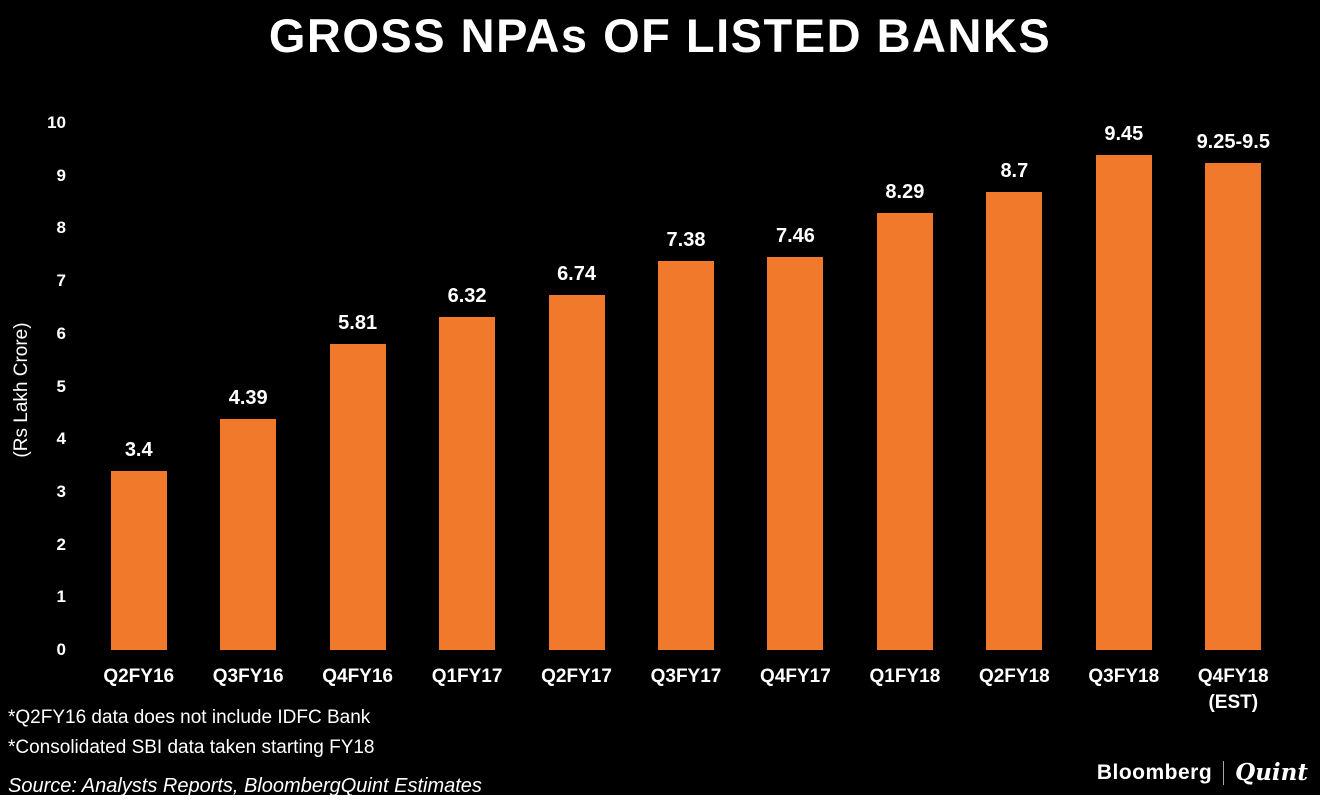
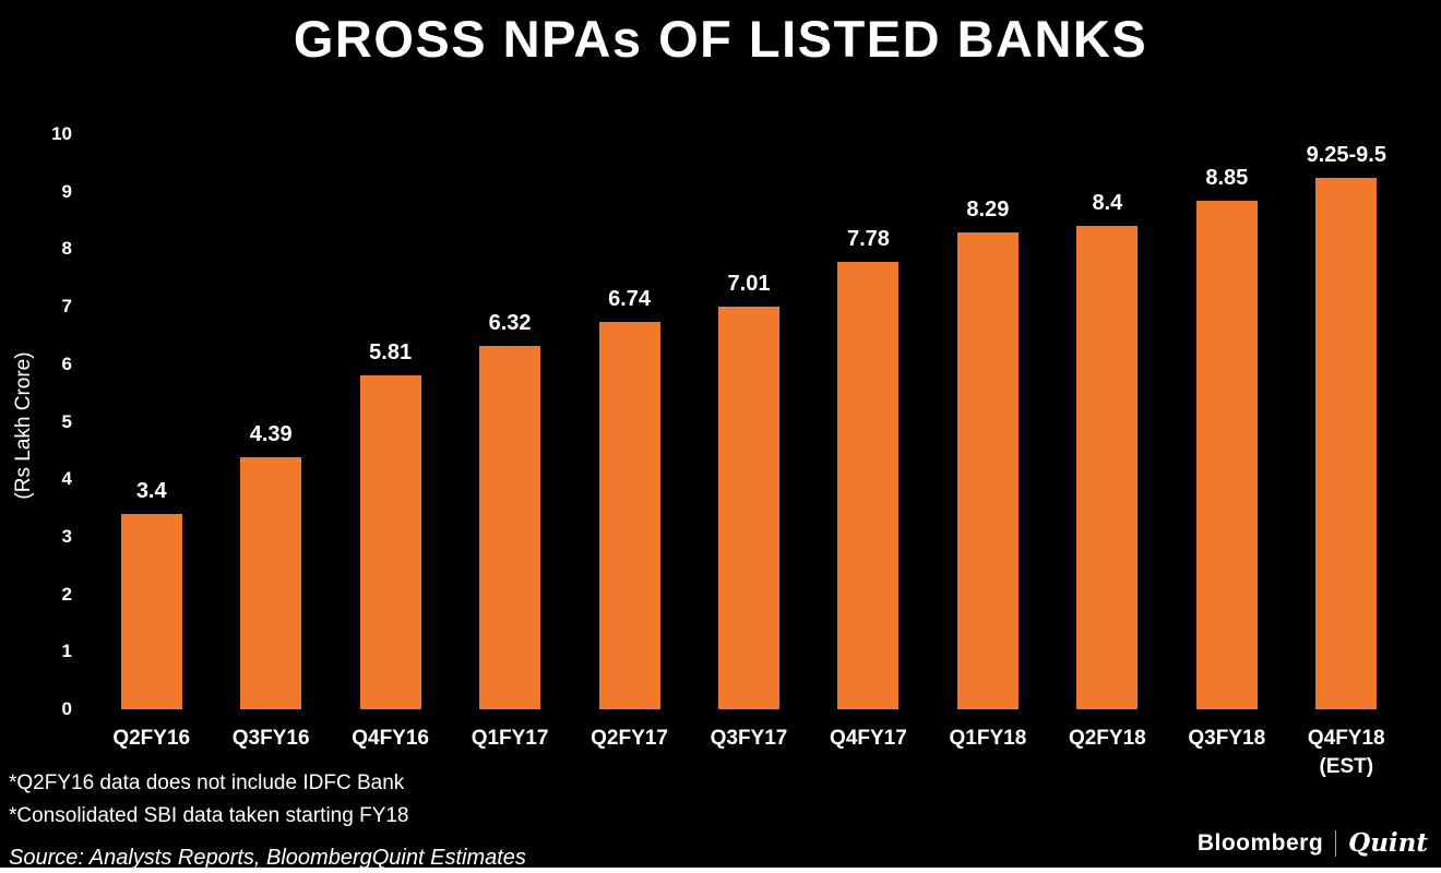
Q3FY17: 7.38 -> 7.01
Q4FY17: 7.46 -> 7.78
Q2FY18: 8.7 -> 8.4
Q3FY18: 9.45 -> 8.85
